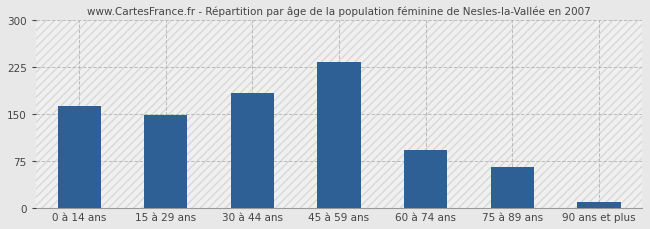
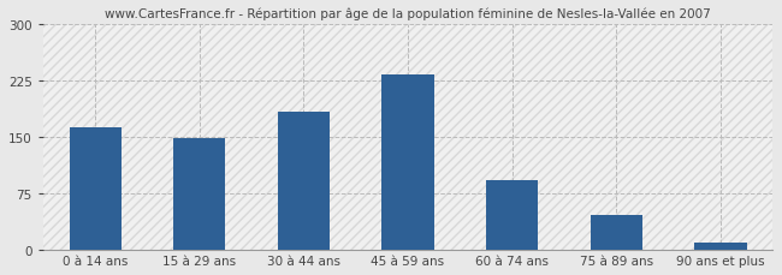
75 à 89 ans: 65 -> 46
